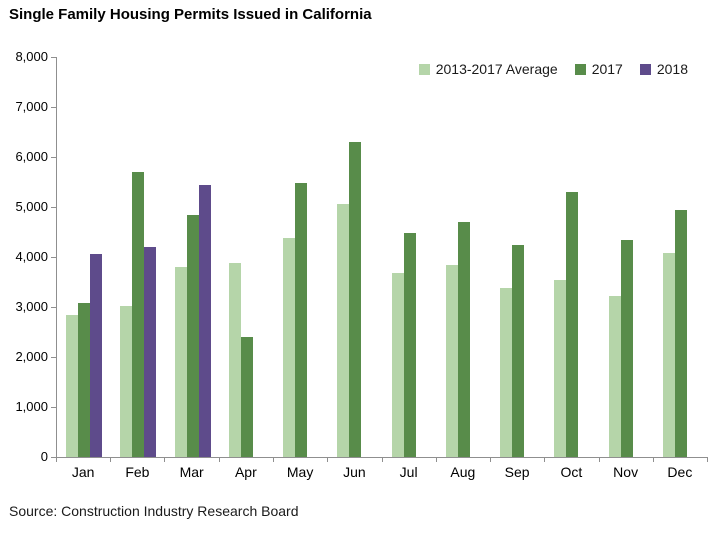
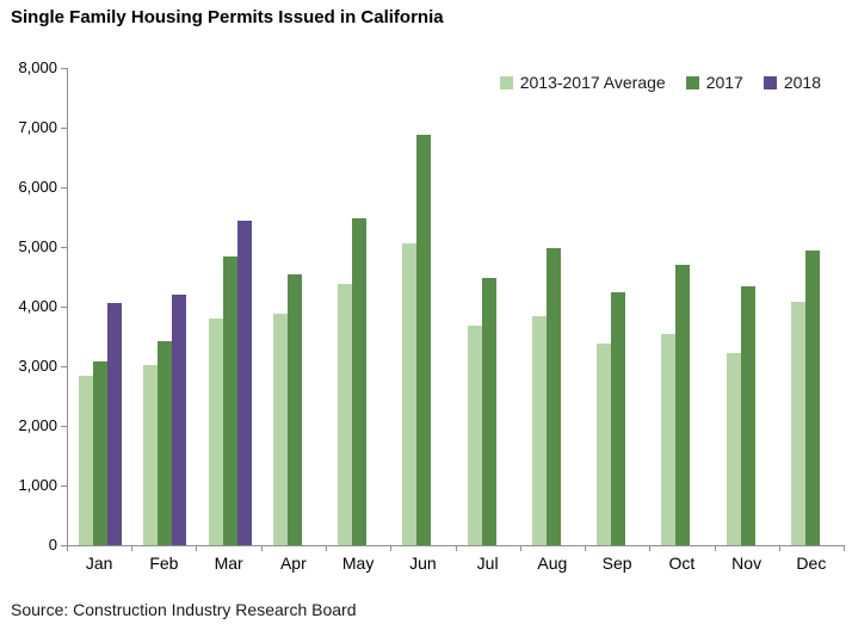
2017/Feb: 5700 -> 3400
2017/Apr: 2400 -> 4500
2017/Jun: 6300 -> 6900
2017/Aug: 4700 -> 5000
2017/Oct: 5300 -> 4700
